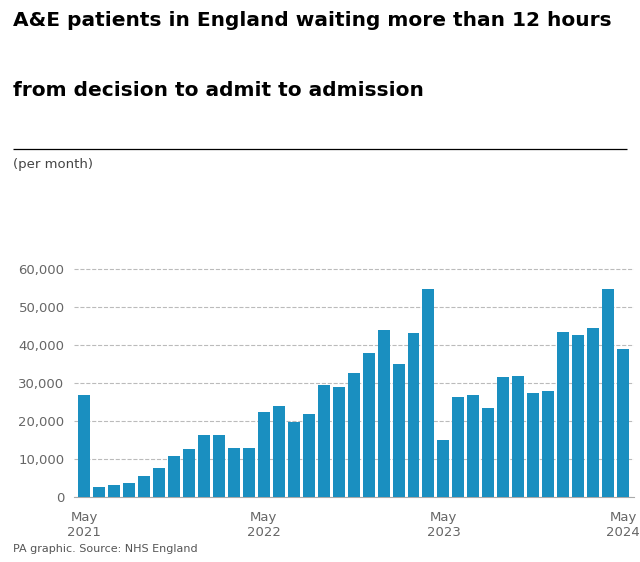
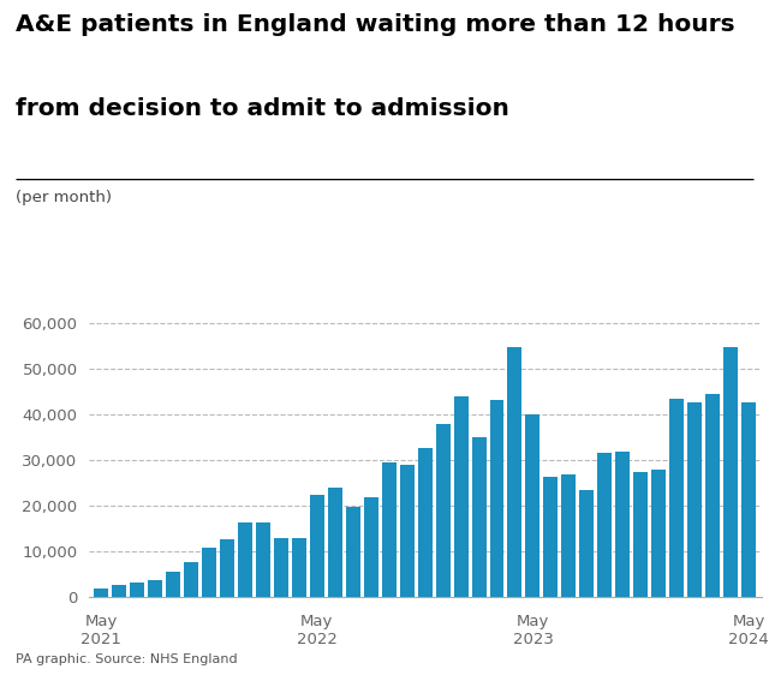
May 2021: 27,000 -> 1,900
May 2023: 15,000 -> 40,000
May 2024: 39,000 -> 42,700
